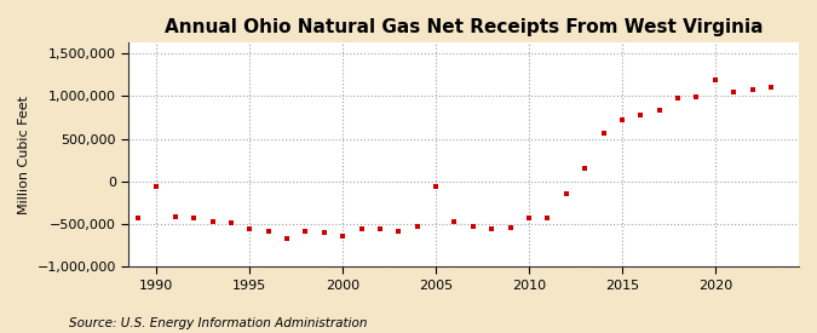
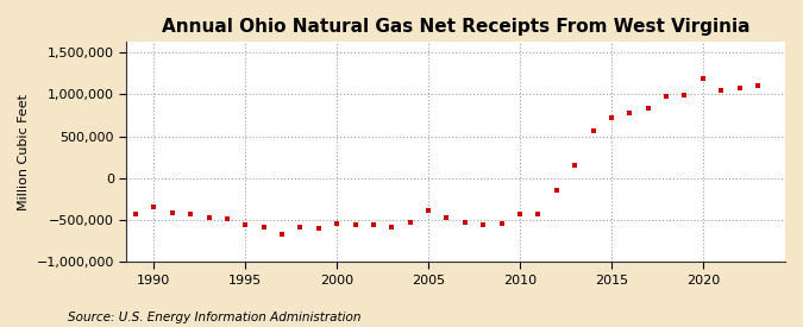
1990: -60,000 -> -340,000
2000: -640,000 -> -540,000
2005: -60,000 -> -390,000
